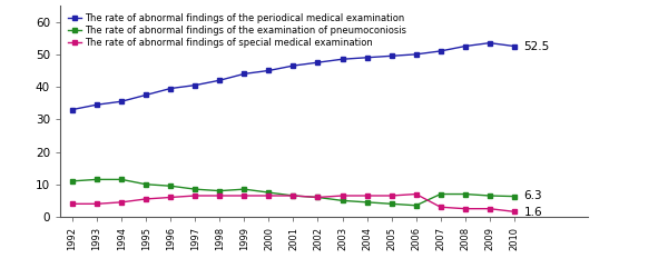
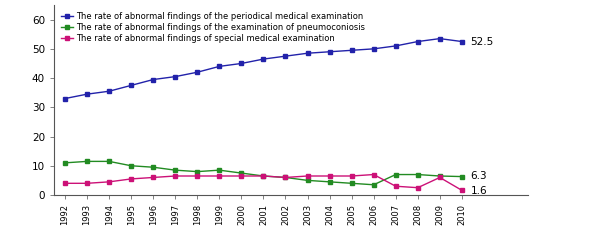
The rate of abnormal findings of special medical examination/2009: 2.5 -> 6.0
